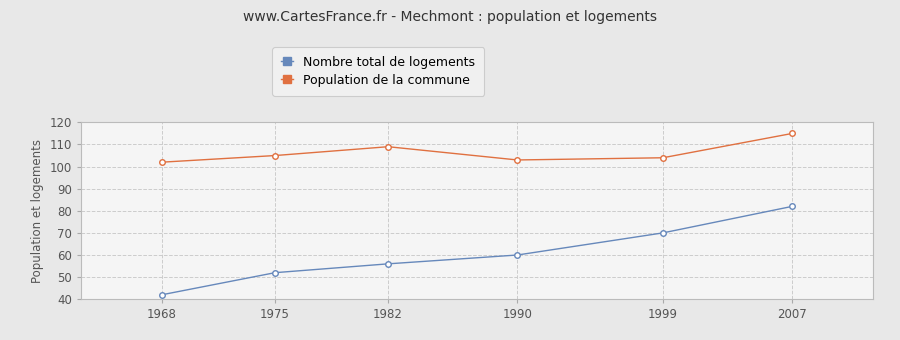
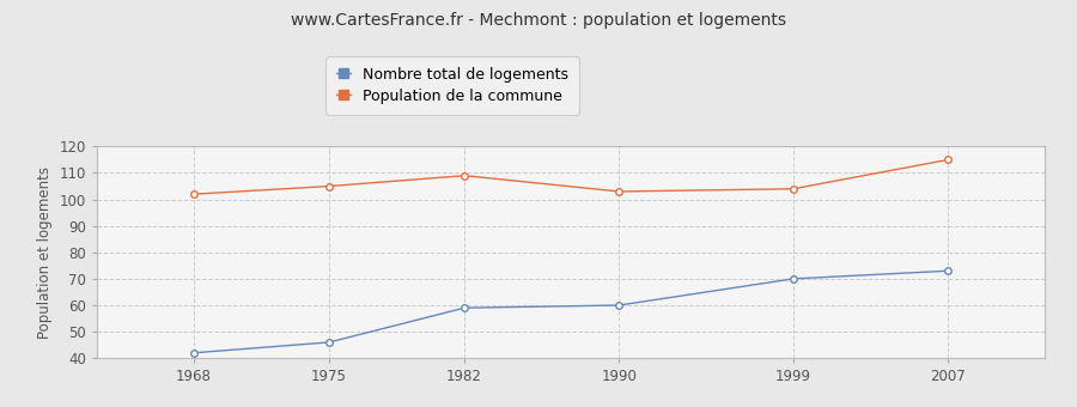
Nombre total de logements/1975: 52 -> 46
Nombre total de logements/1982: 56 -> 59
Nombre total de logements/2007: 82 -> 73
